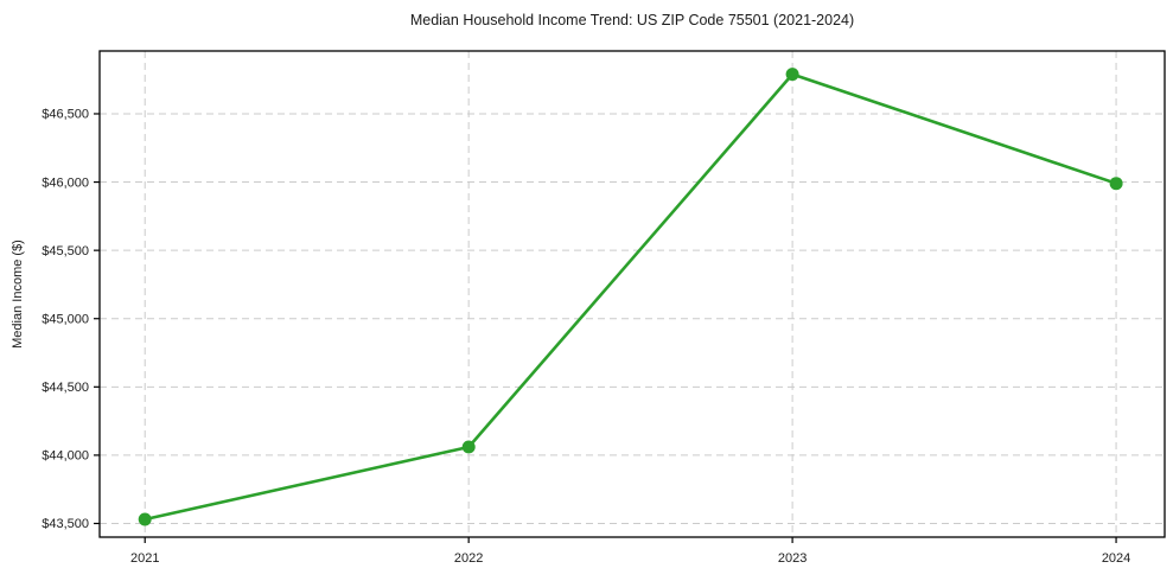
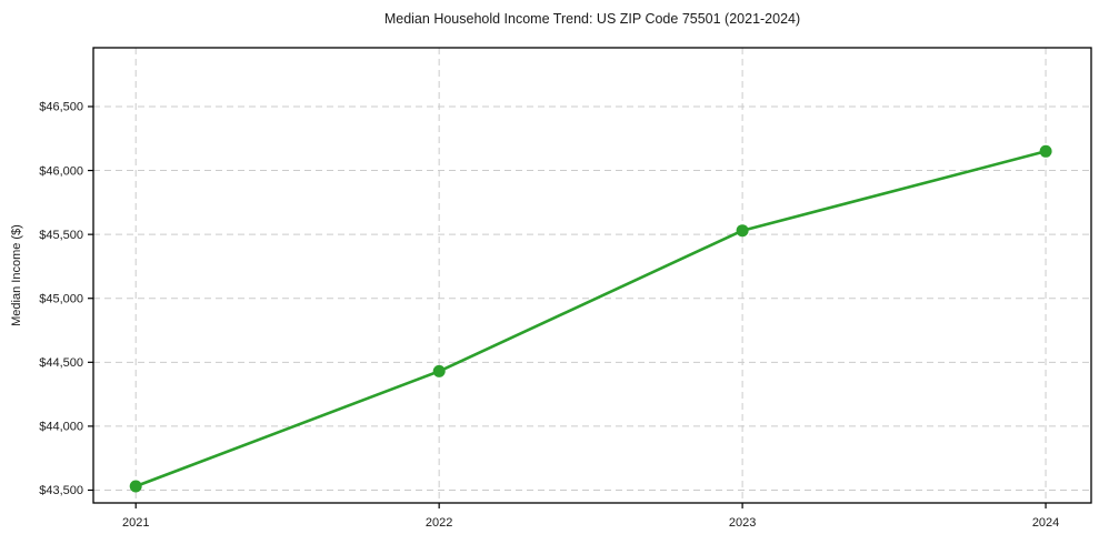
2022: $44060 -> $44430
2023: $46790 -> $45530
2024: $45990 -> $46150
